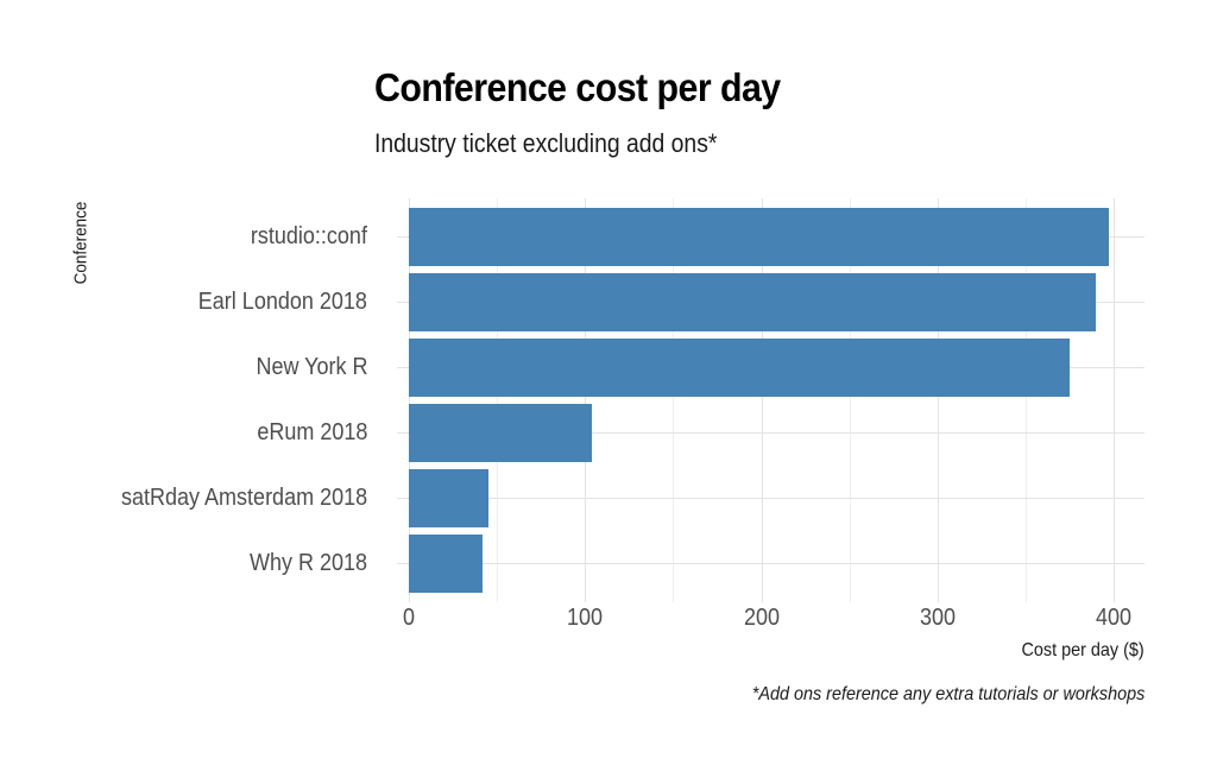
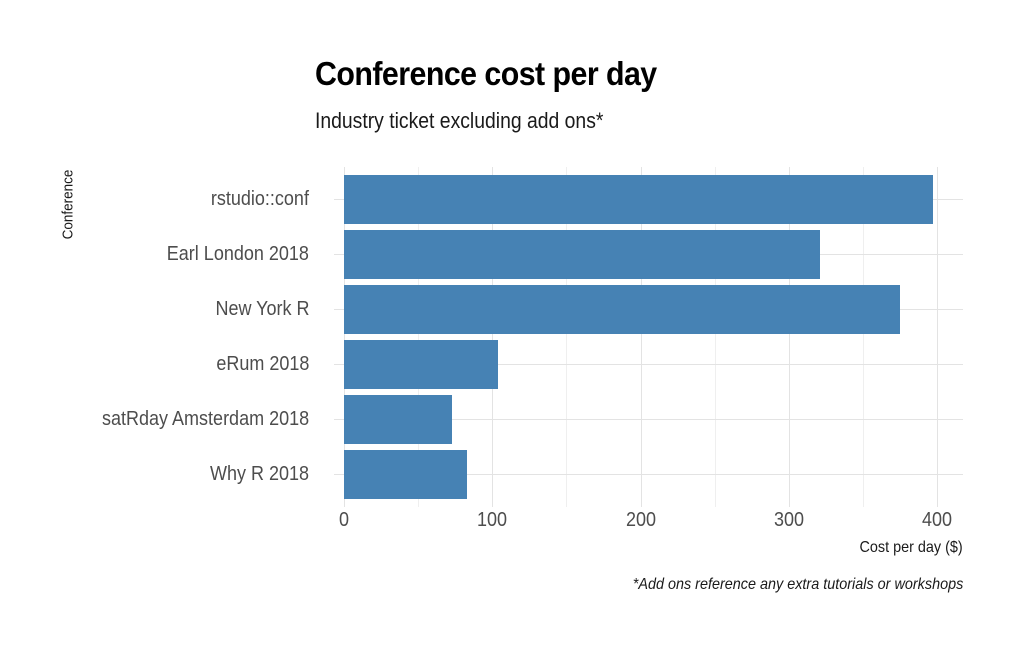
Earl London 2018: 390 -> 321
satRday Amsterdam 2018: 45 -> 73
Why R 2018: 42 -> 83
